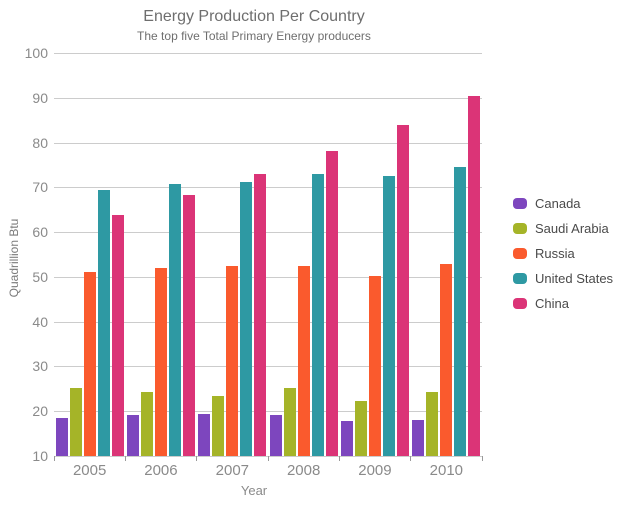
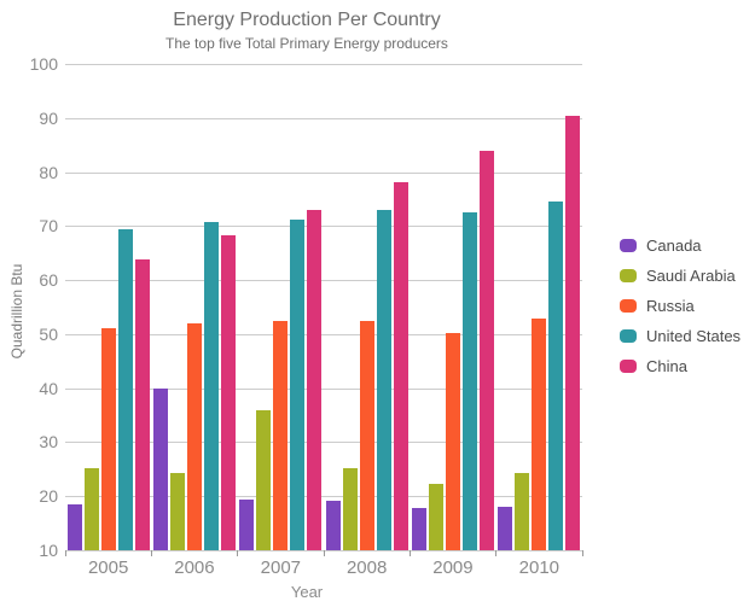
Canada/2006: 19 -> 40
Saudi Arabia/2007: 24 -> 36
